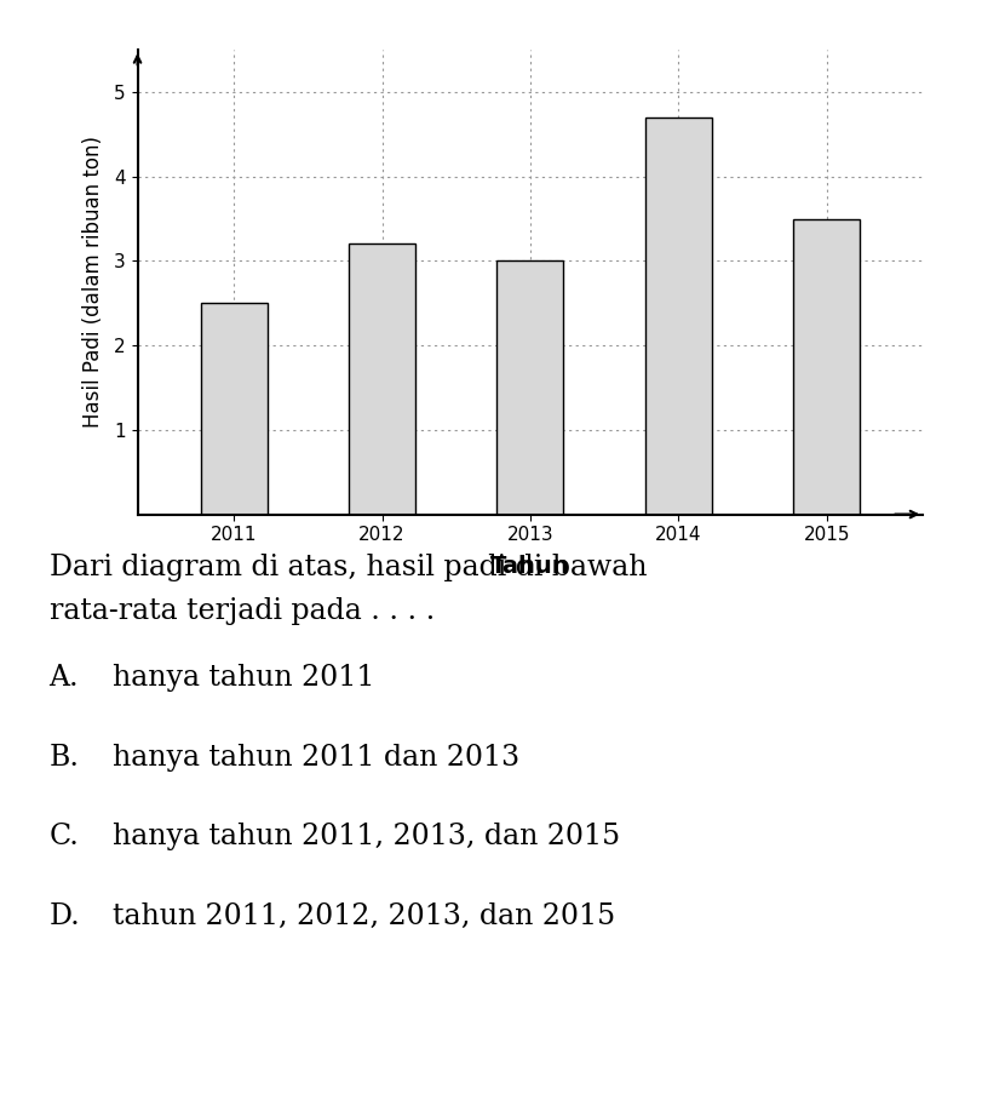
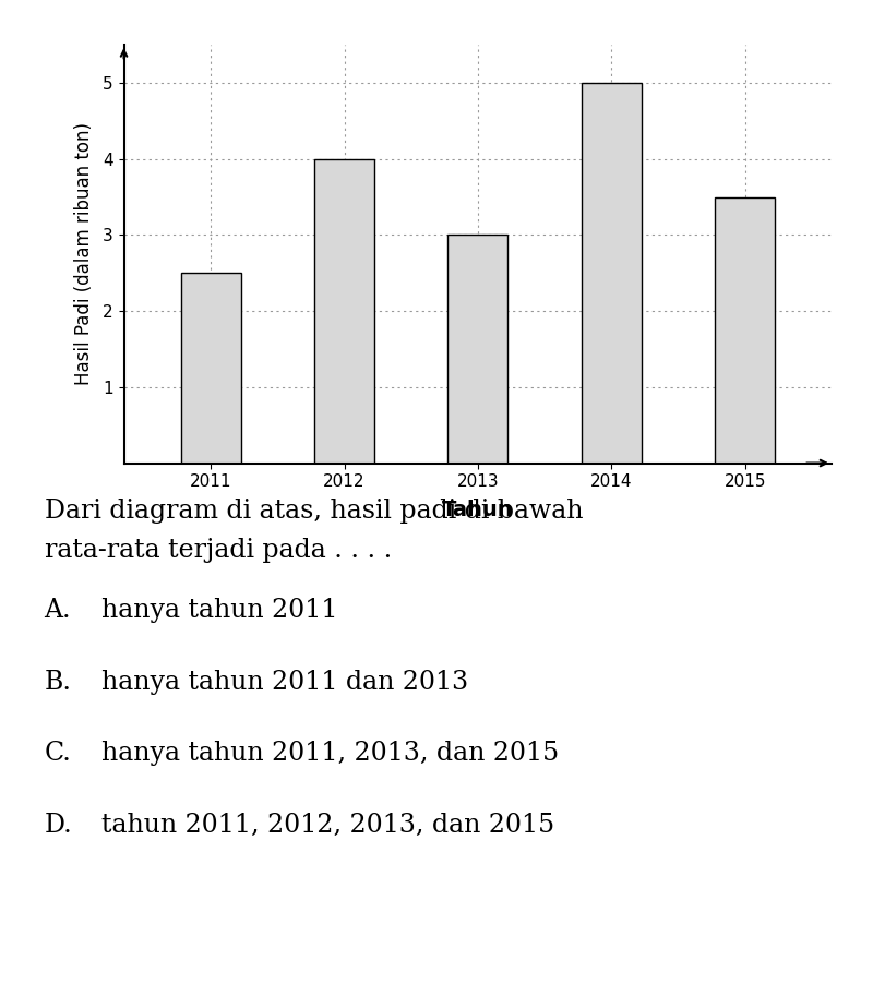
2012: 3.2 -> 4.0
2014: 4.7 -> 5.0
